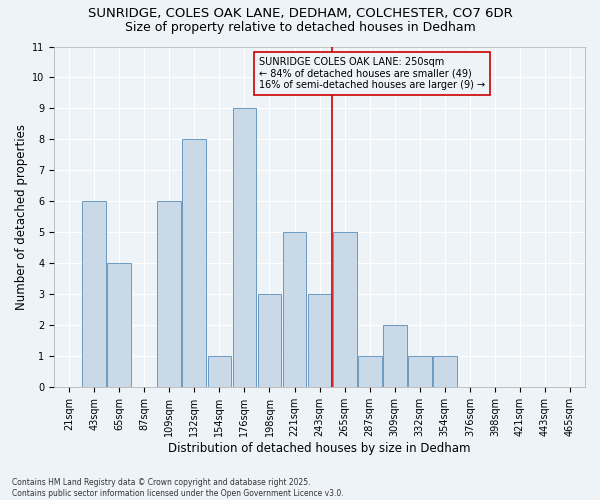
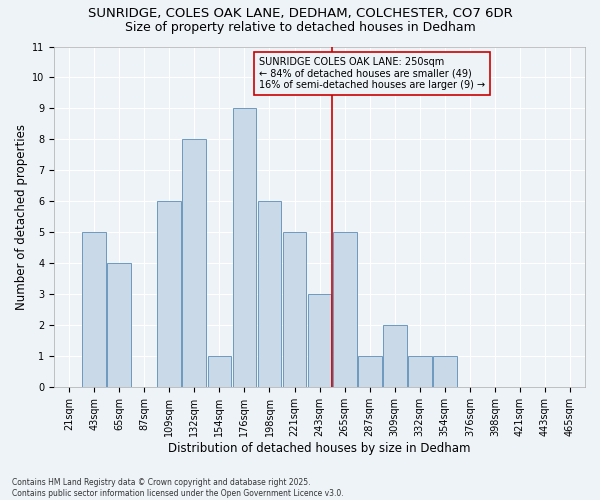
43sqm: 6 -> 5
198sqm: 3 -> 6
